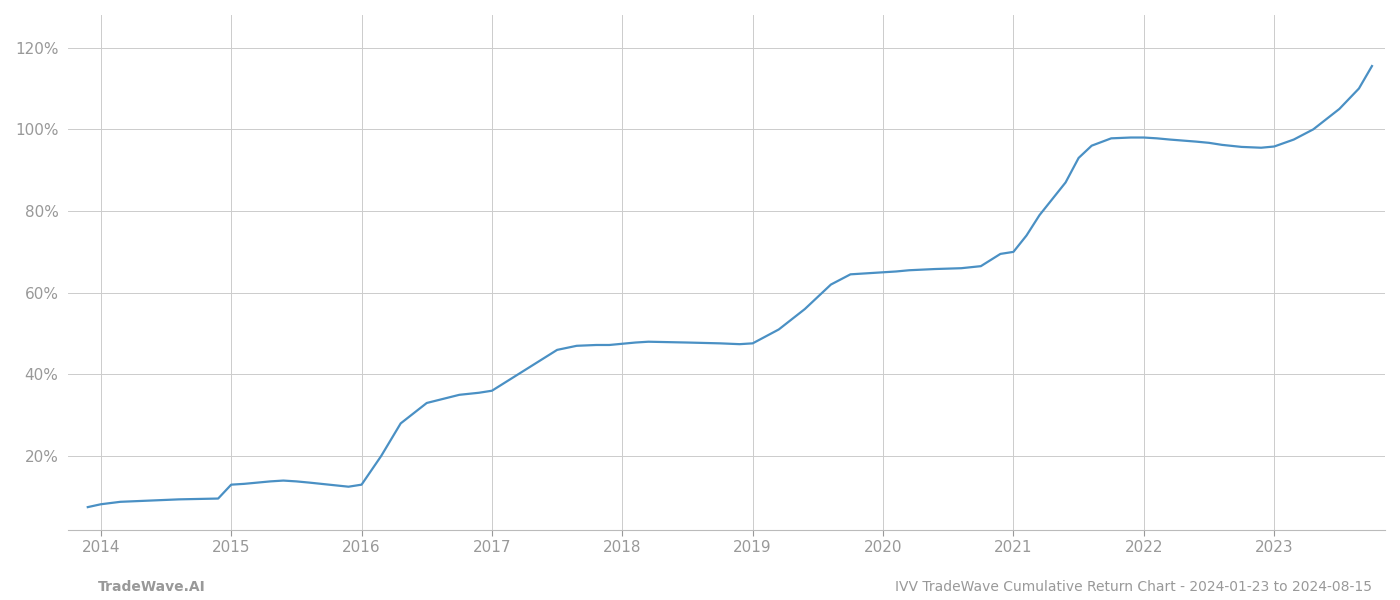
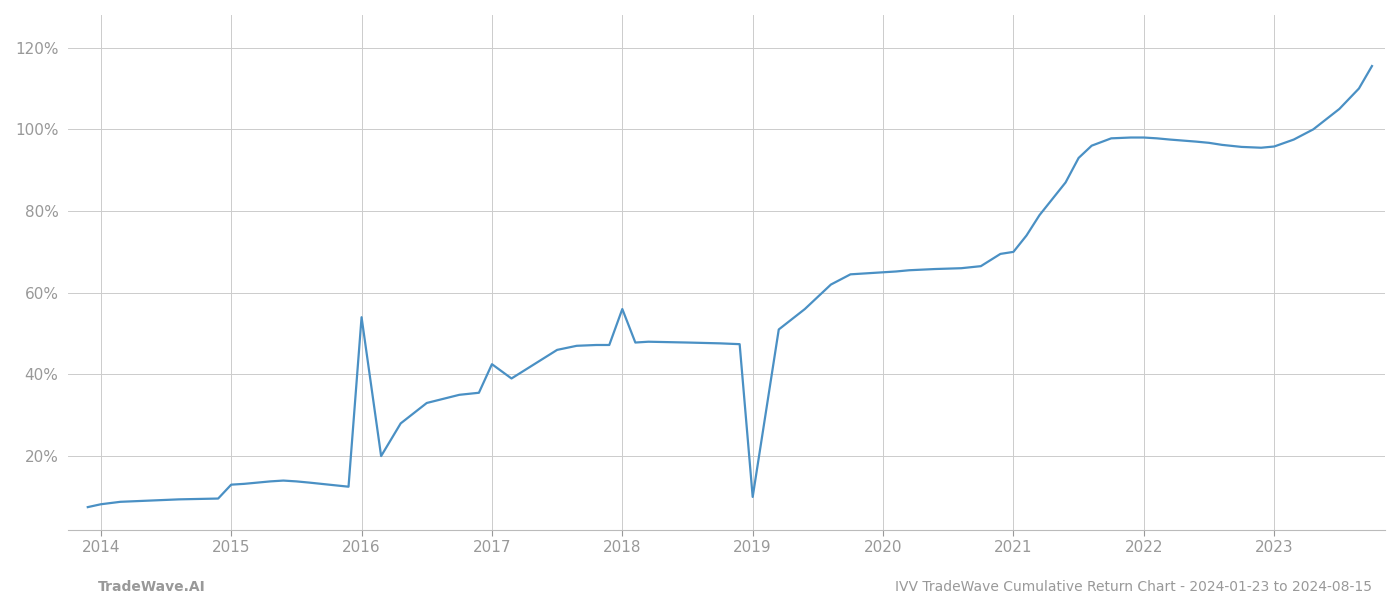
2016: 13.0% -> 54.0%
2017: 36.0% -> 42.5%
2018: 47.5% -> 56.0%
2019: 47.6% -> 10.0%
